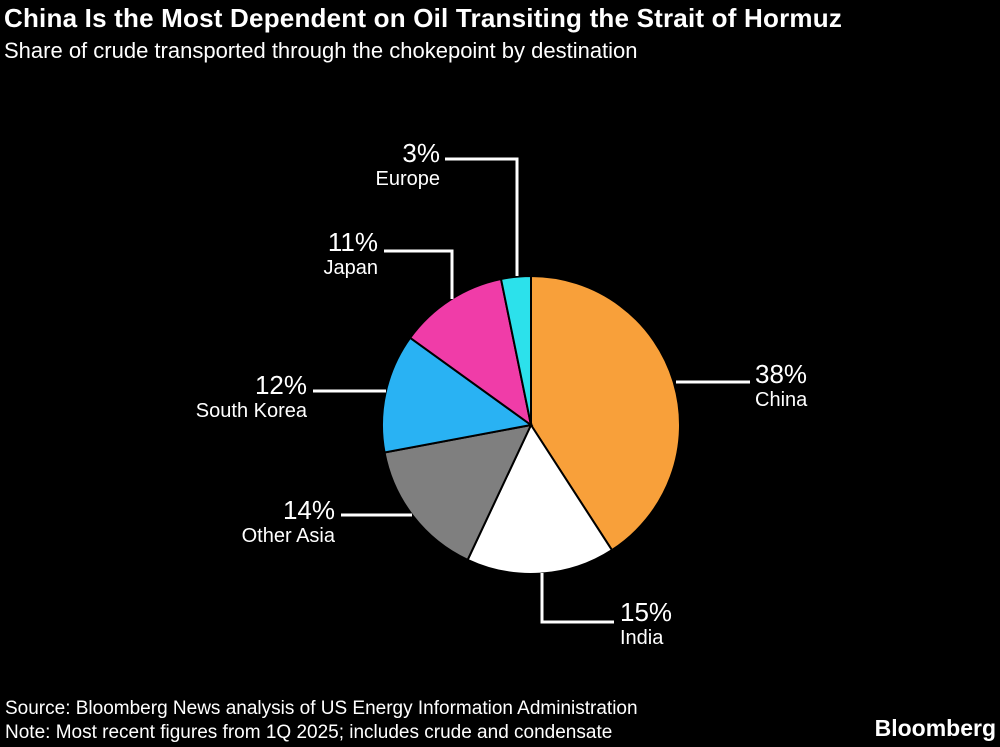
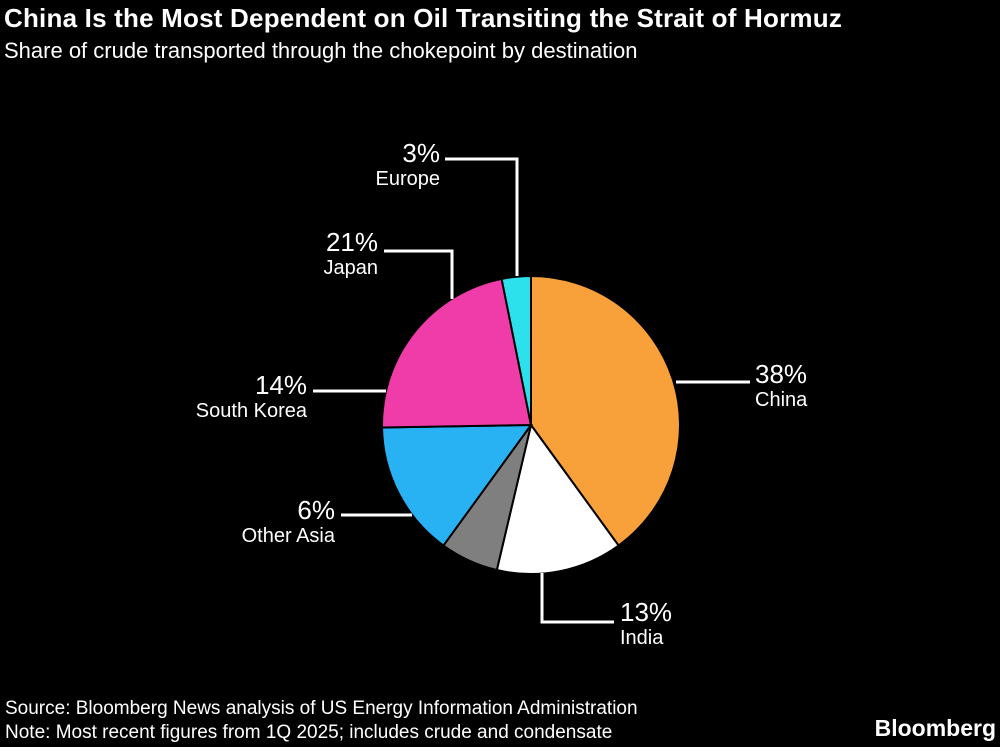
India: 15% -> 13%
Other Asia: 14% -> 6%
South Korea: 12% -> 14%
Japan: 11% -> 21%
